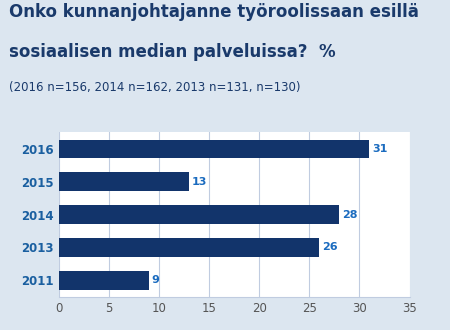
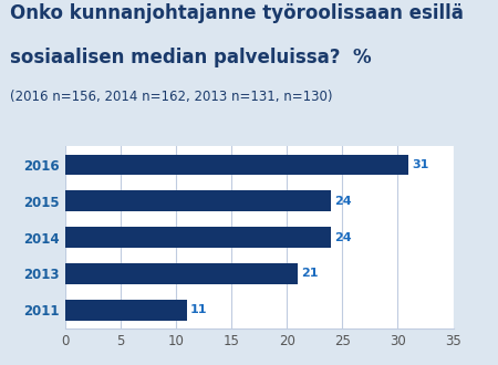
2015: 13 -> 24
2014: 28 -> 24
2013: 26 -> 21
2011: 9 -> 11
